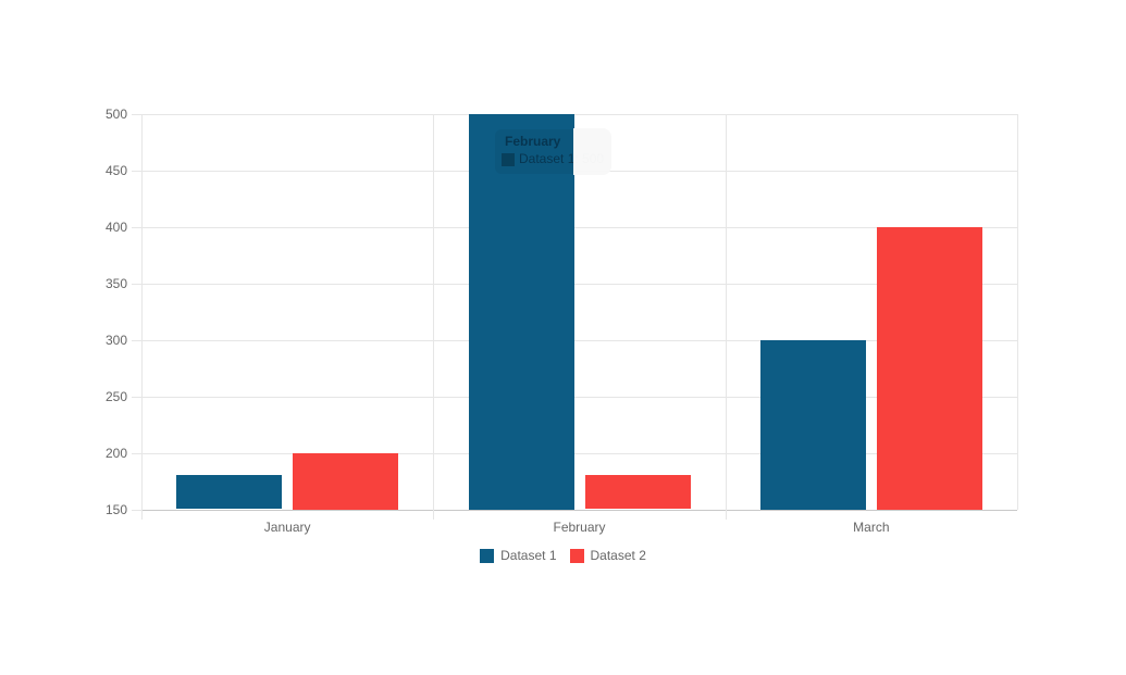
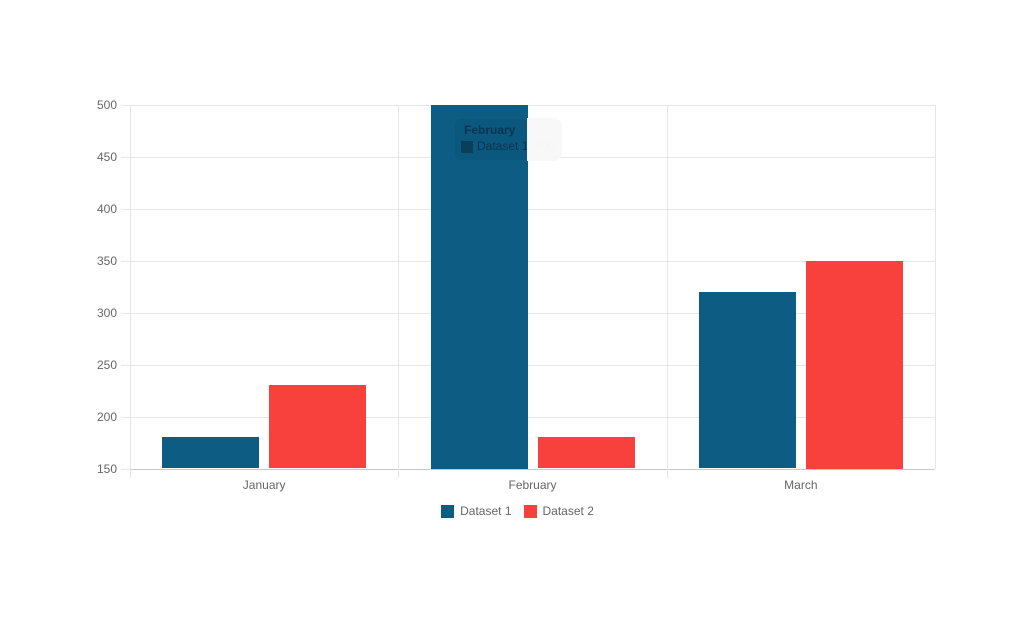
Dataset 2/January: 200 -> 230
Dataset 1/March: 300 -> 320
Dataset 2/March: 400 -> 350
